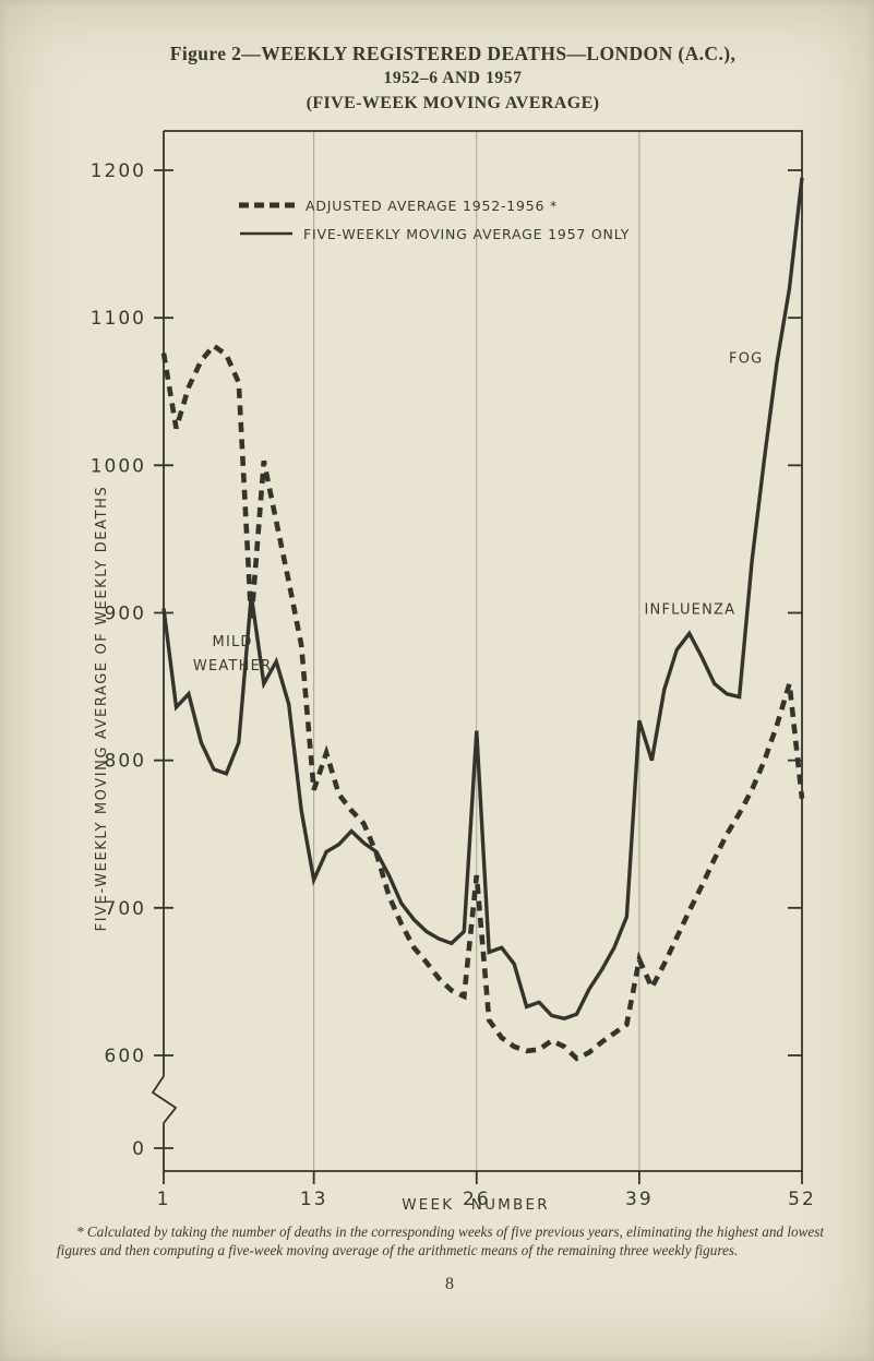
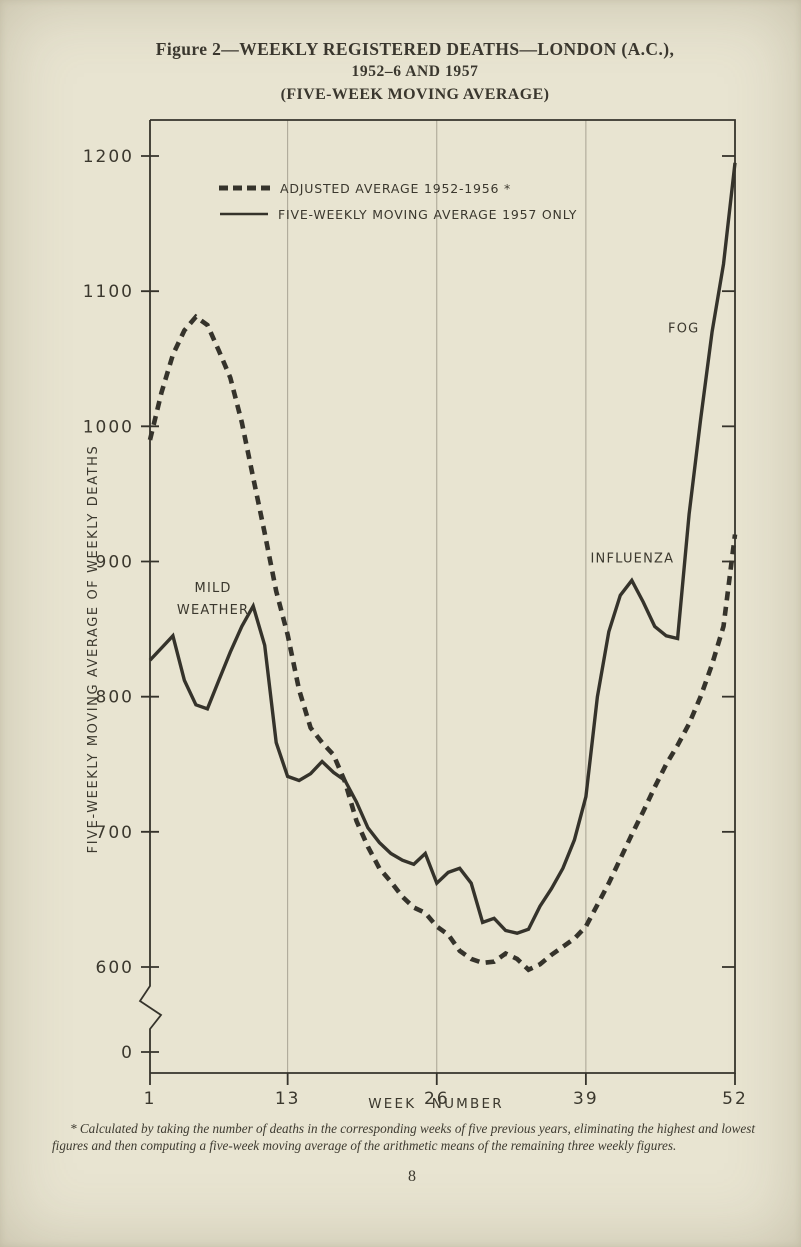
ADJUSTED AVERAGE 1952-1956 */1: 1076 -> 990
FIVE-WEEKLY MOVING AVERAGE 1957 ONLY/1: 903 -> 827
ADJUSTED AVERAGE 1952-1956 */8: 894 -> 1036
FIVE-WEEKLY MOVING AVERAGE 1957 ONLY/8: 912 -> 833
ADJUSTED AVERAGE 1952-1956 */13: 780 -> 846
FIVE-WEEKLY MOVING AVERAGE 1957 ONLY/13: 719 -> 741
ADJUSTED AVERAGE 1952-1956 */26: 722 -> 630
FIVE-WEEKLY MOVING AVERAGE 1957 ONLY/26: 820 -> 662
ADJUSTED AVERAGE 1952-1956 */39: 665 -> 630
FIVE-WEEKLY MOVING AVERAGE 1957 ONLY/39: 827 -> 726
ADJUSTED AVERAGE 1952-1956 */52: 774 -> 920
